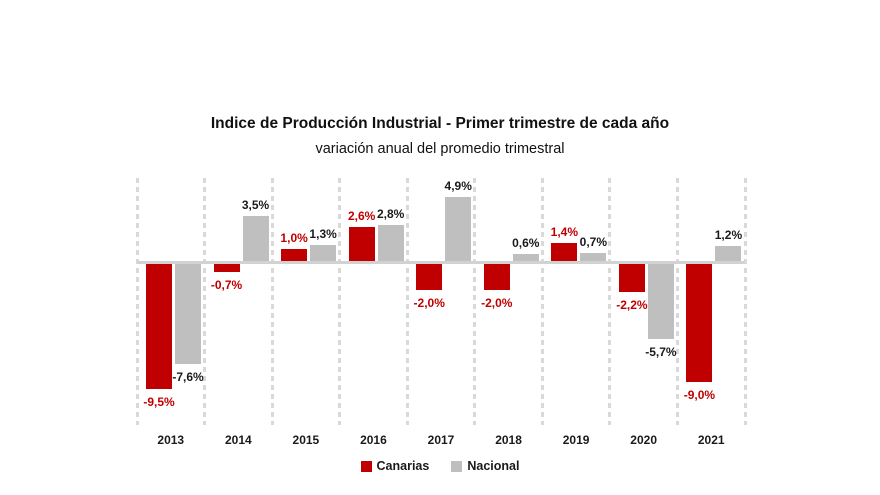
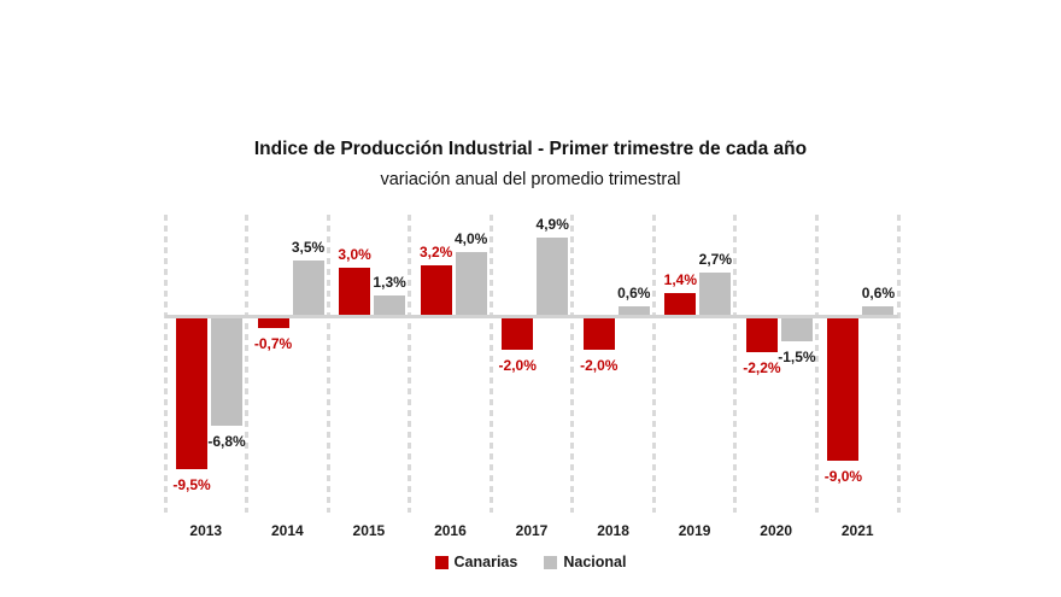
Nacional/2013: -7,6% -> -6,8%
Canarias/2015: 1,0% -> 3,0%
Canarias/2016: 2,6% -> 3,2%
Nacional/2016: 2,8% -> 4,0%
Nacional/2019: 0,7% -> 2,7%
Nacional/2020: -5,7% -> -1,5%
Nacional/2021: 1,2% -> 0,6%
